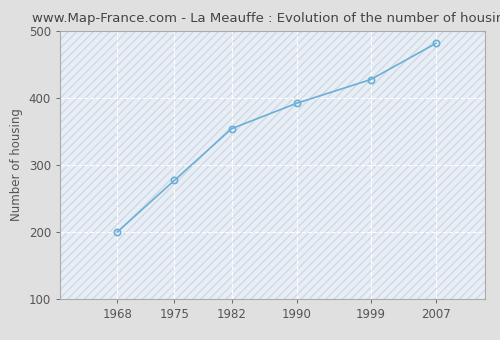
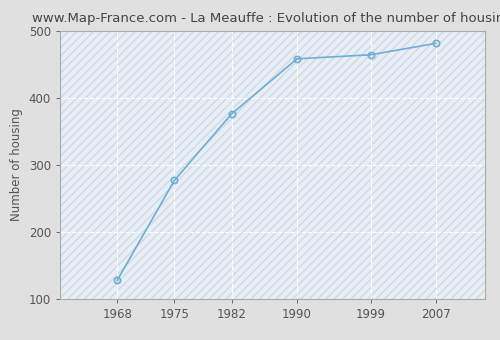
1968: 200 -> 128
1982: 354 -> 376
1990: 392 -> 458
1999: 427 -> 464
